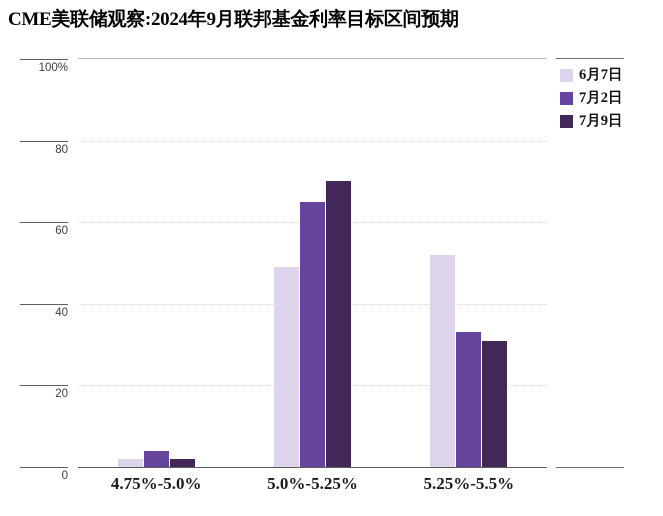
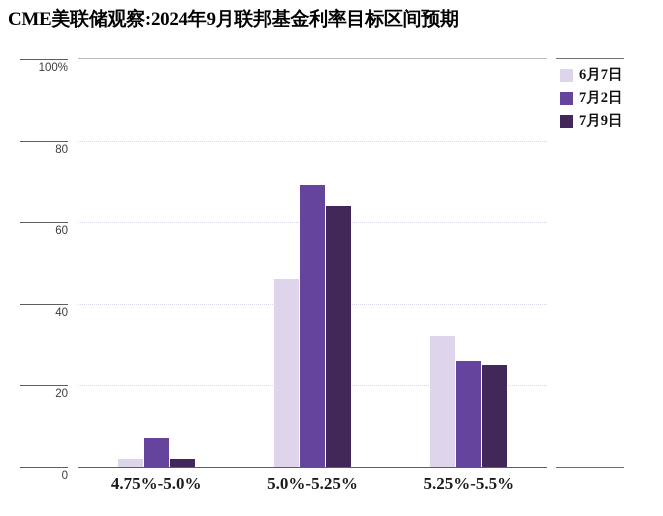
7月2日/4.75%-5.0%: 4% -> 7%
6月7日/5.0%-5.25%: 49% -> 46%
7月2日/5.0%-5.25%: 65% -> 69%
7月9日/5.0%-5.25%: 70% -> 64%
6月7日/5.25%-5.5%: 52% -> 32%
7月2日/5.25%-5.5%: 33% -> 26%
7月9日/5.25%-5.5%: 31% -> 25%
